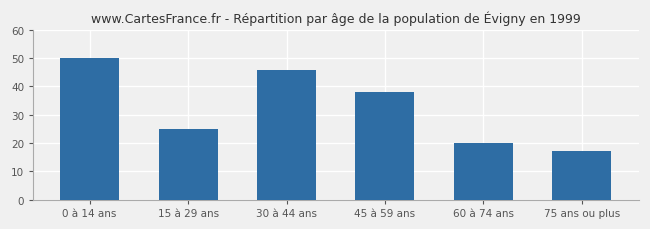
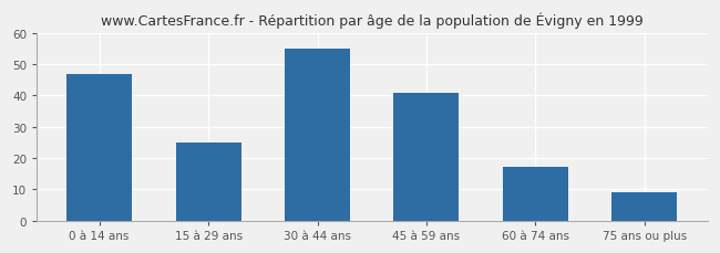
0 à 14 ans: 50 -> 47
30 à 44 ans: 46 -> 55
45 à 59 ans: 38 -> 41
60 à 74 ans: 20 -> 17
75 ans ou plus: 17 -> 9
